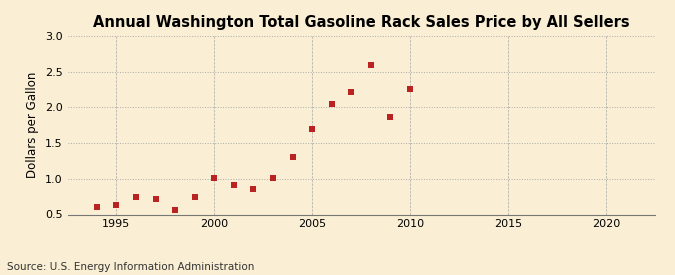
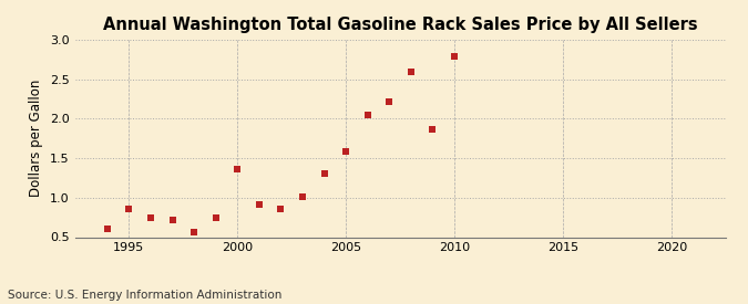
1995: 0.63 -> 0.86
2000: 1.01 -> 1.36
2005: 1.70 -> 1.58
2010: 2.26 -> 2.78
